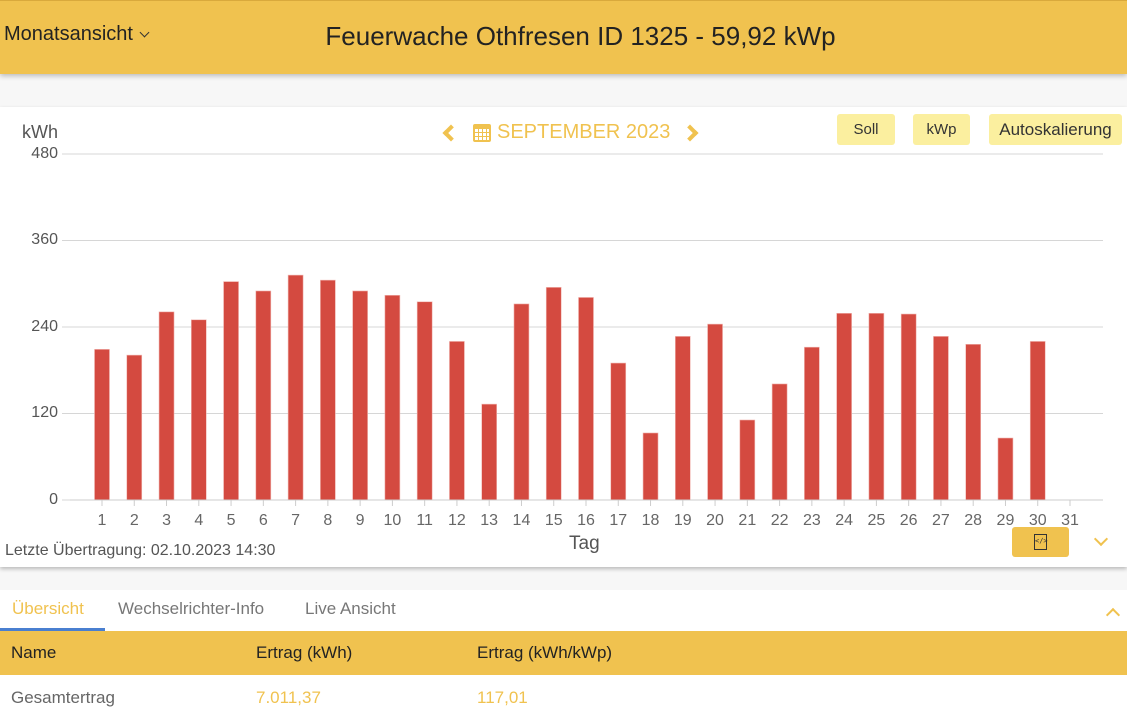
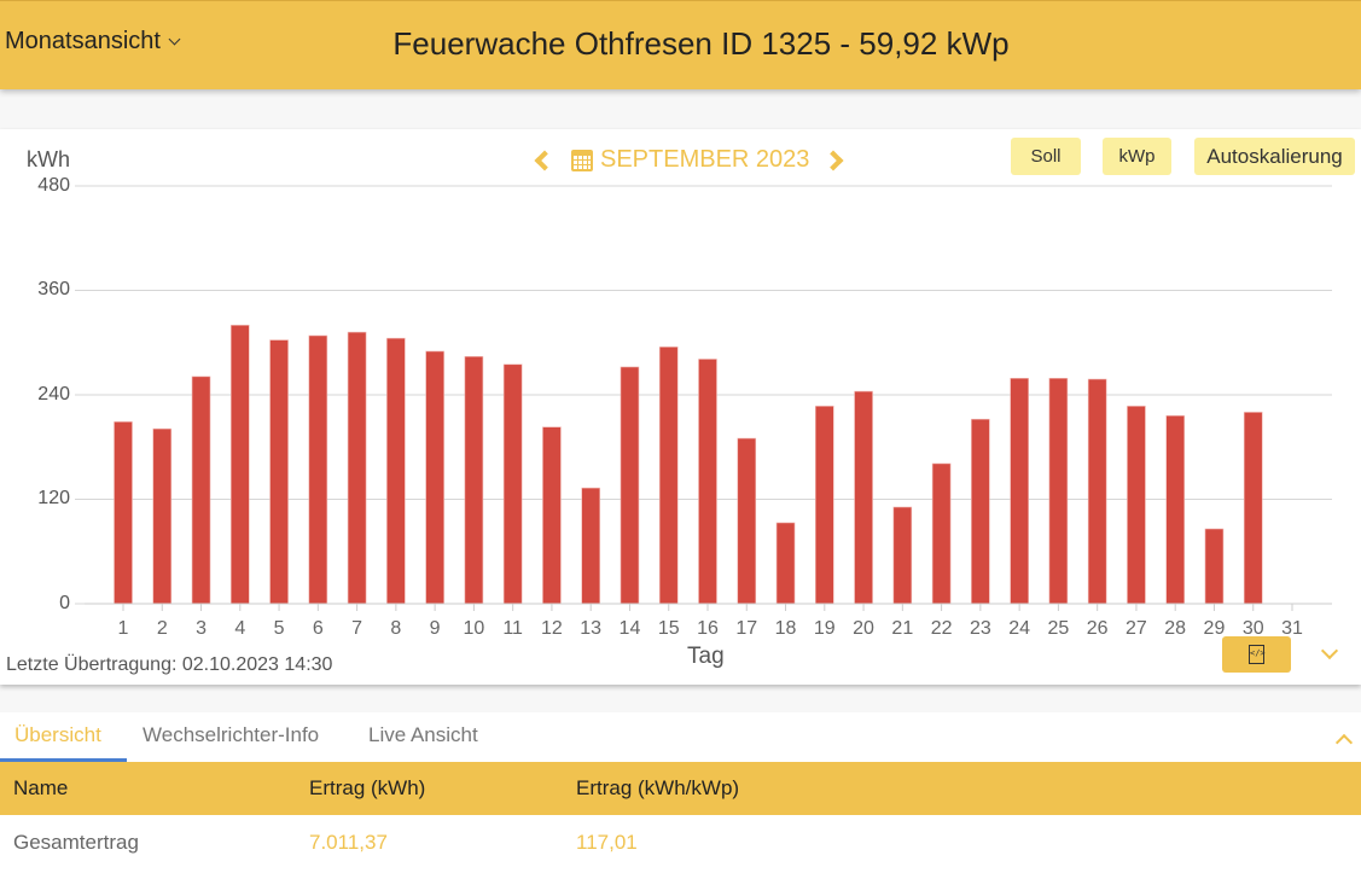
4: 250 -> 320
6: 290 -> 310
12: 220 -> 200
